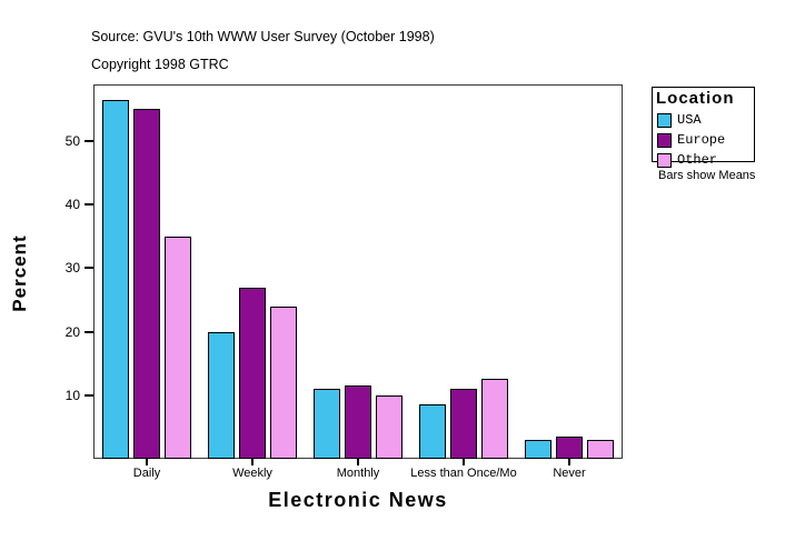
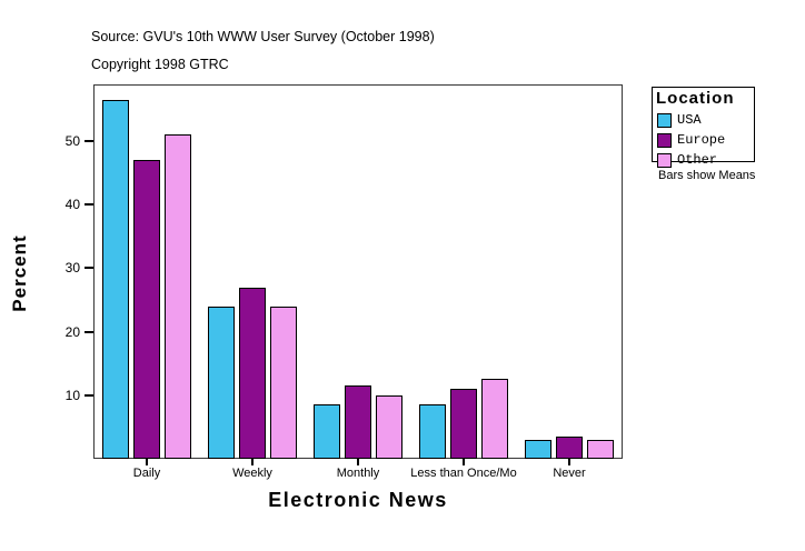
Europe/Daily: 55 -> 47
Other/Daily: 35 -> 51
USA/Weekly: 20 -> 24
USA/Monthly: 11 -> 8
